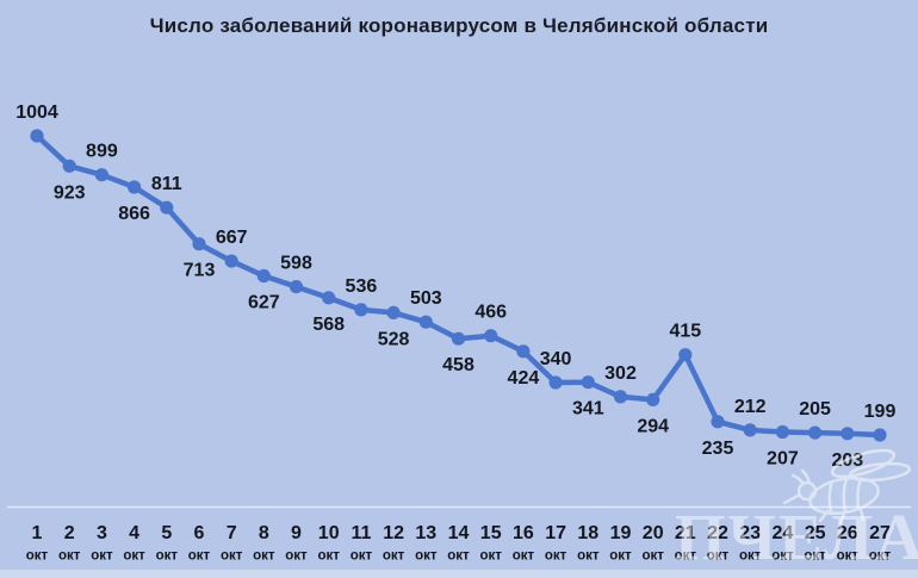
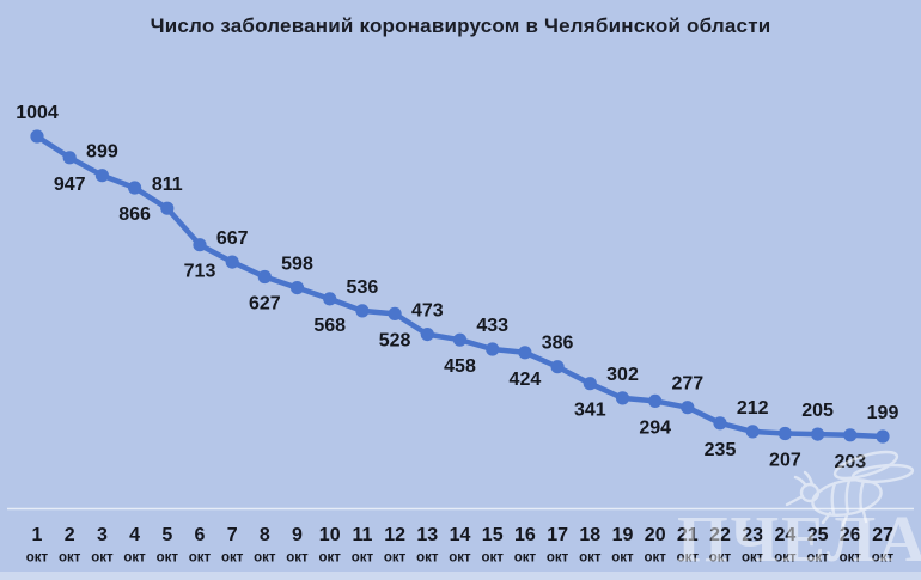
2: 923 -> 947
13: 503 -> 473
15: 466 -> 433
17: 340 -> 386
21: 415 -> 277
